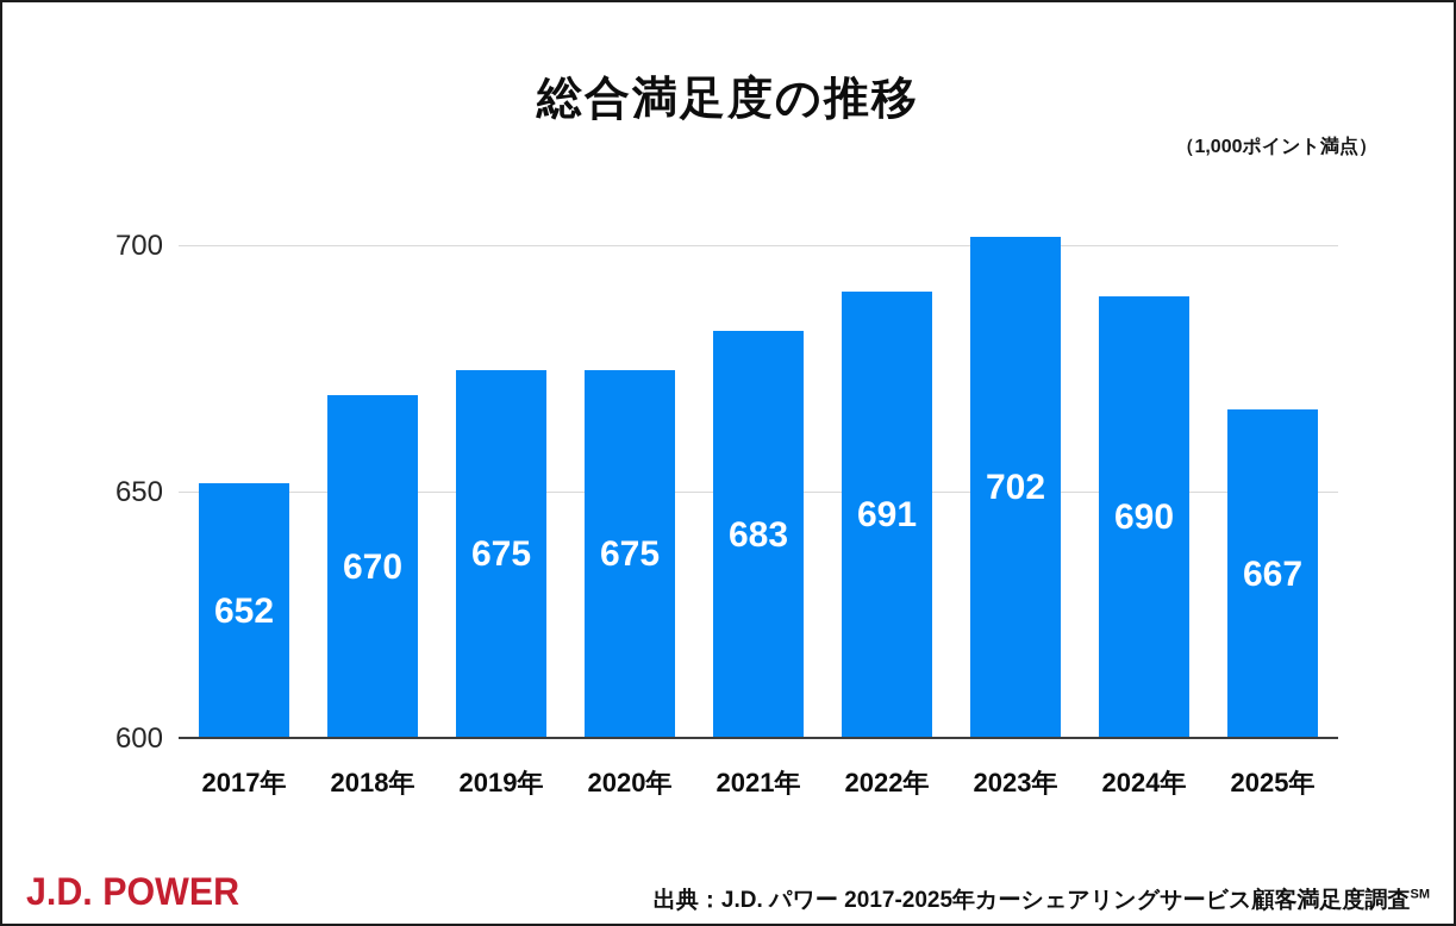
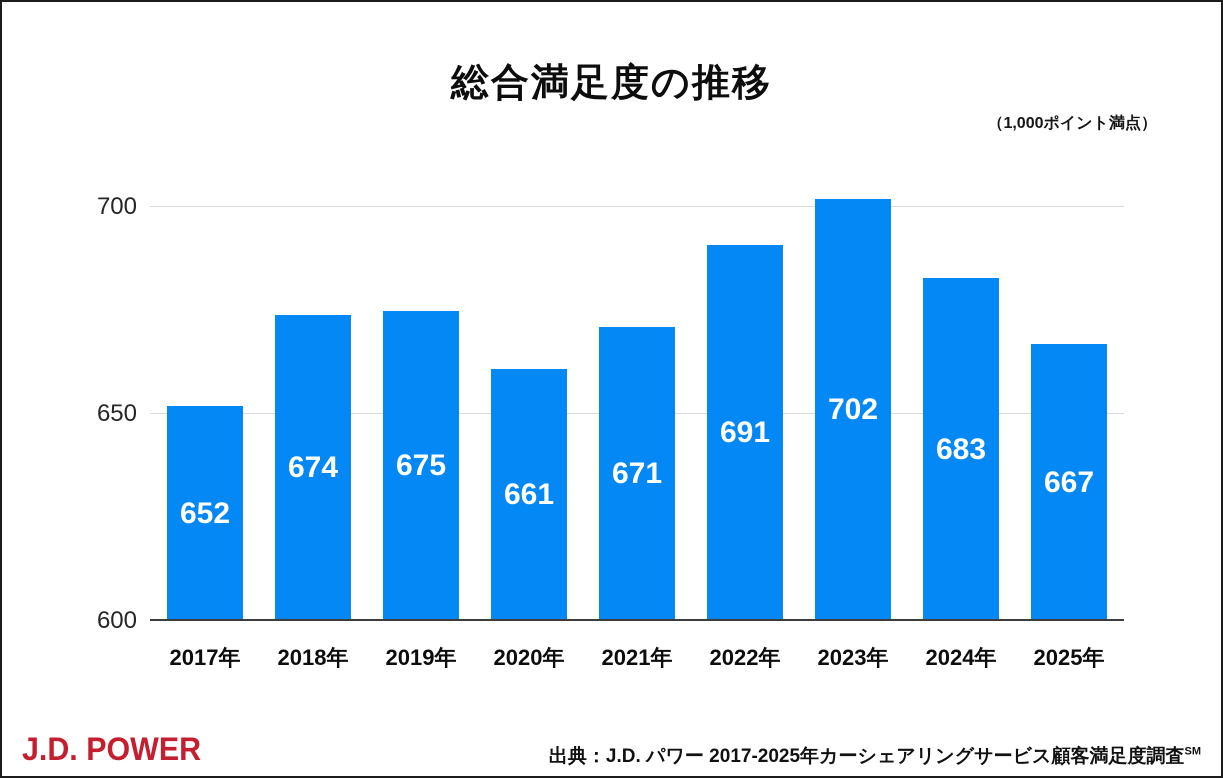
2018年: 670 -> 674
2020年: 675 -> 661
2021年: 683 -> 671
2024年: 690 -> 683
